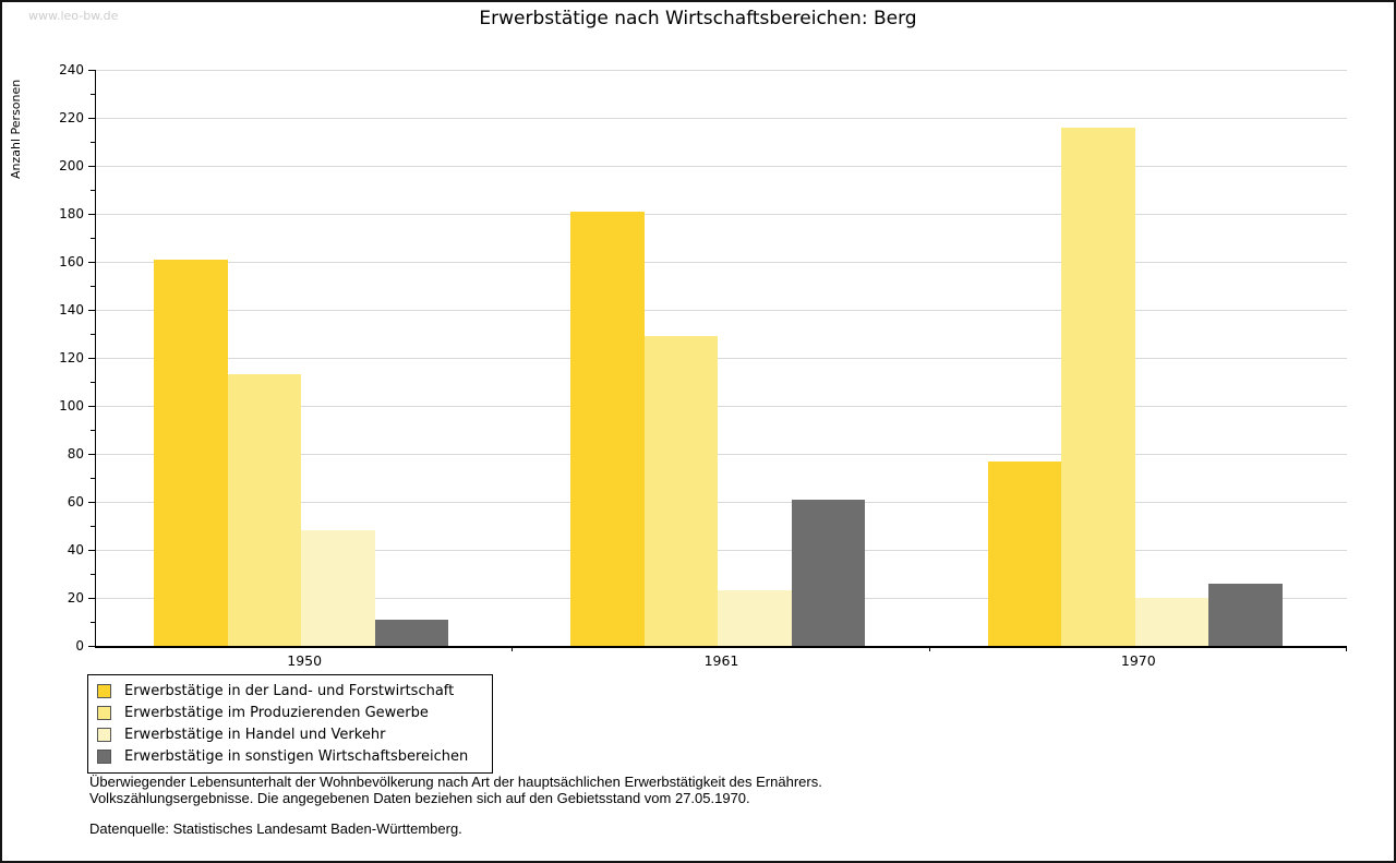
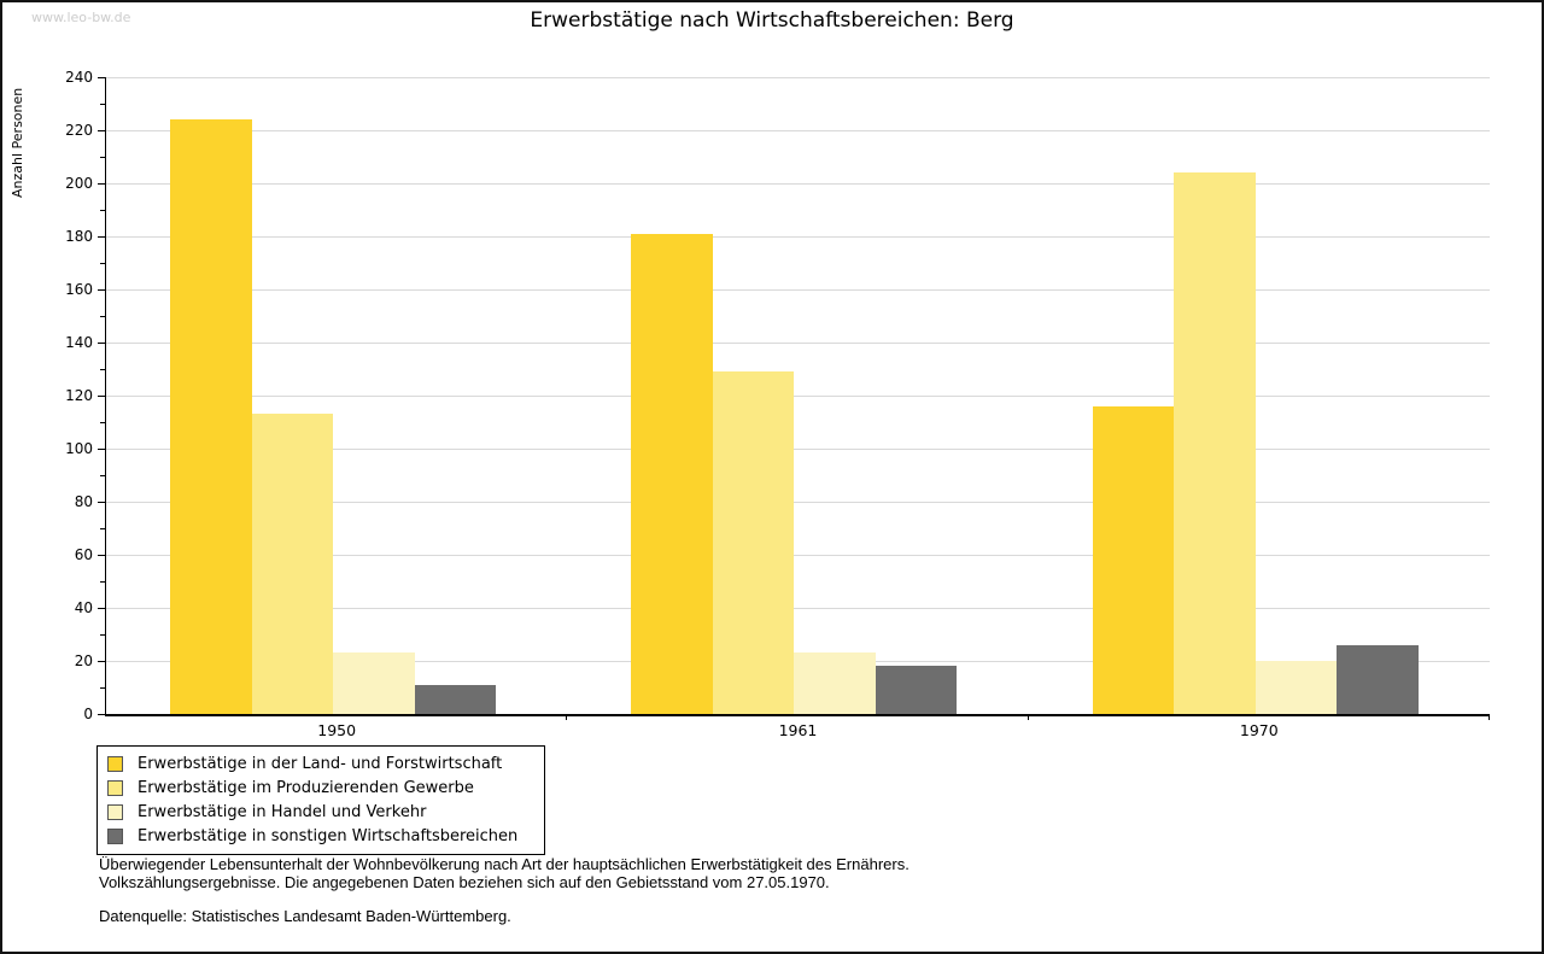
Erwerbstätige in der Land- und Forstwirtschaft/1950: 161 -> 224
Erwerbstätige in Handel und Verkehr/1950: 48 -> 23
Erwerbstätige in sonstigen Wirtschaftsbereichen/1961: 61 -> 18
Erwerbstätige in der Land- und Forstwirtschaft/1970: 77 -> 116
Erwerbstätige im Produzierenden Gewerbe/1970: 216 -> 204
